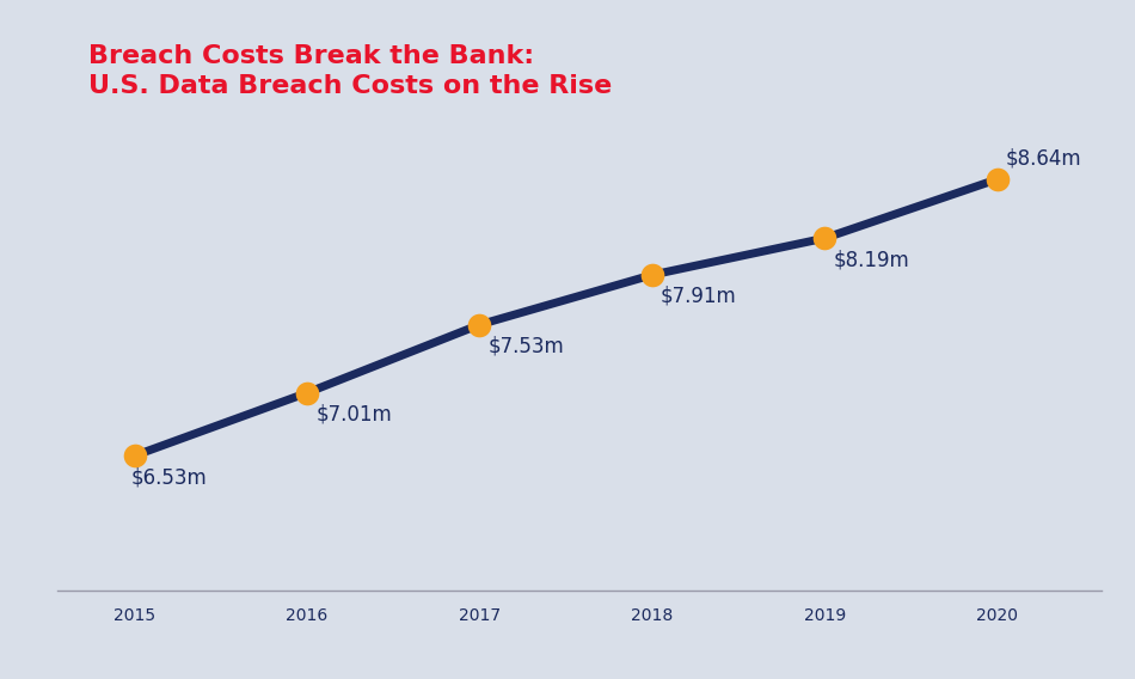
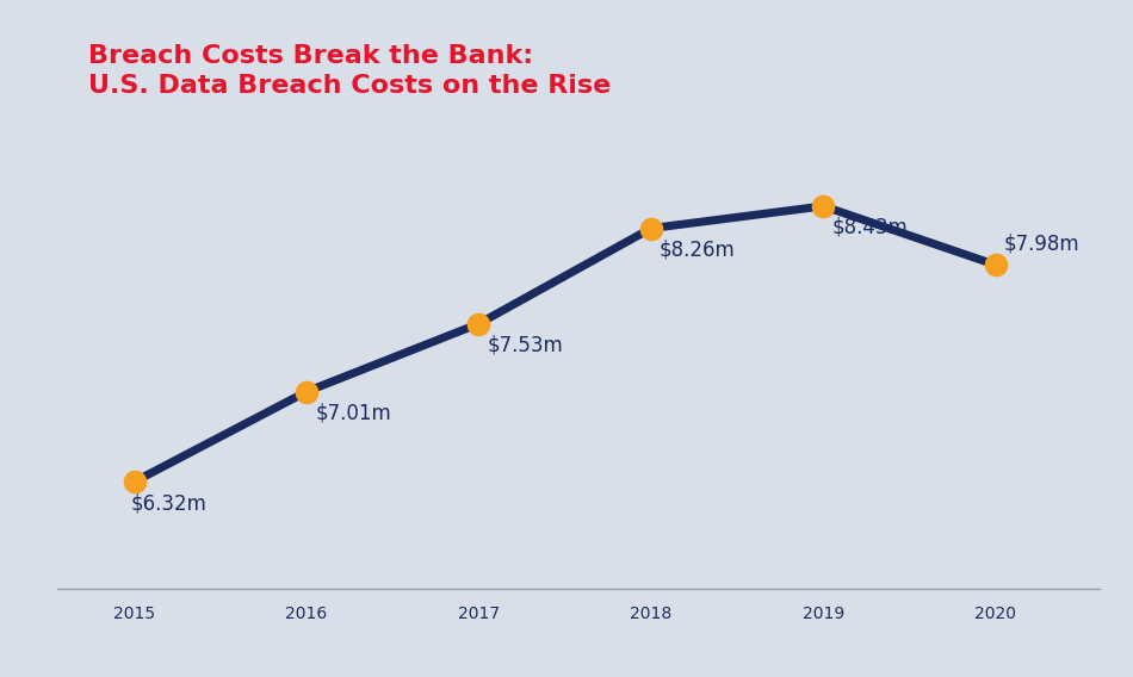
2015: $6.53m -> $6.32m
2018: $7.91m -> $8.26m
2019: $8.19m -> $8.43m
2020: $8.64m -> $7.98m
